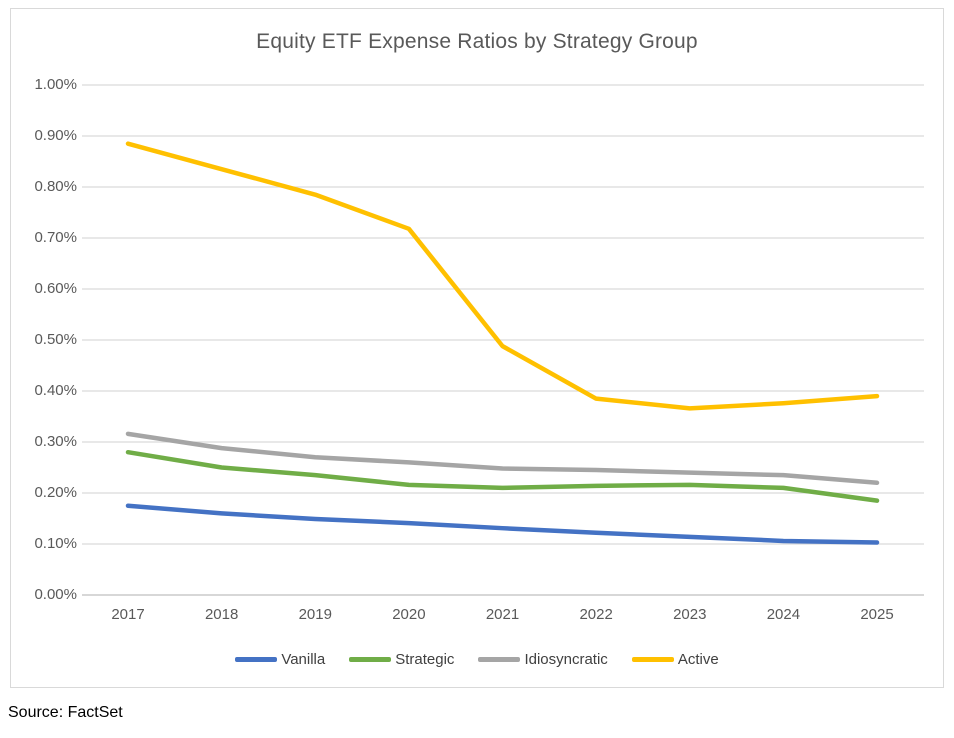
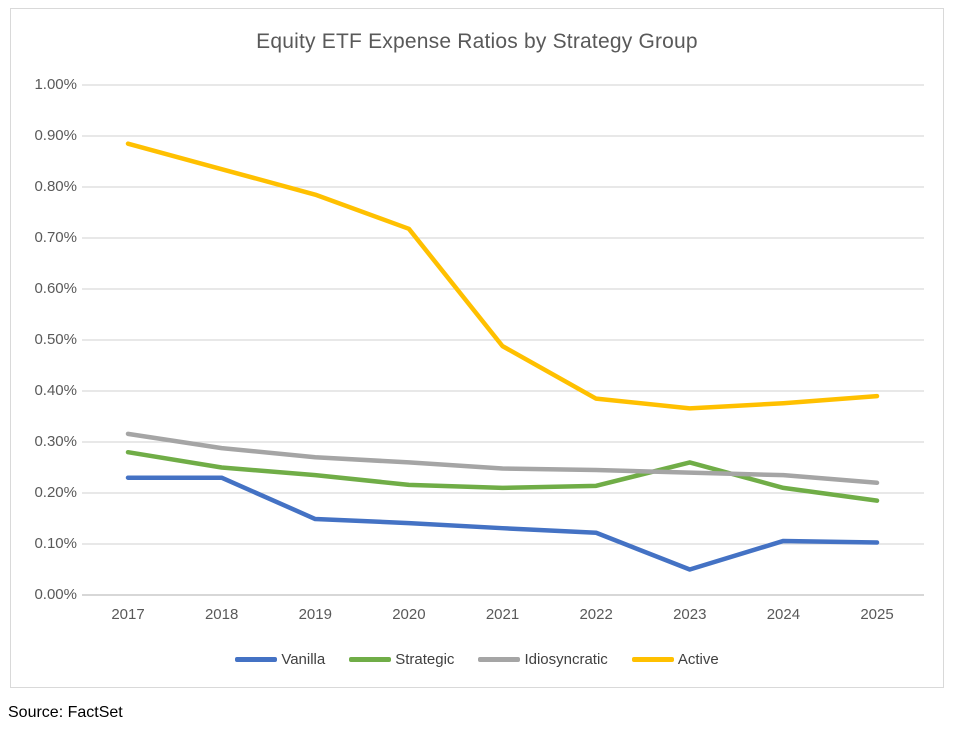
Vanilla/2017: 0.17% -> 0.23%
Vanilla/2018: 0.16% -> 0.23%
Vanilla/2023: 0.11% -> 0.05%
Strategic/2023: 0.22% -> 0.26%
